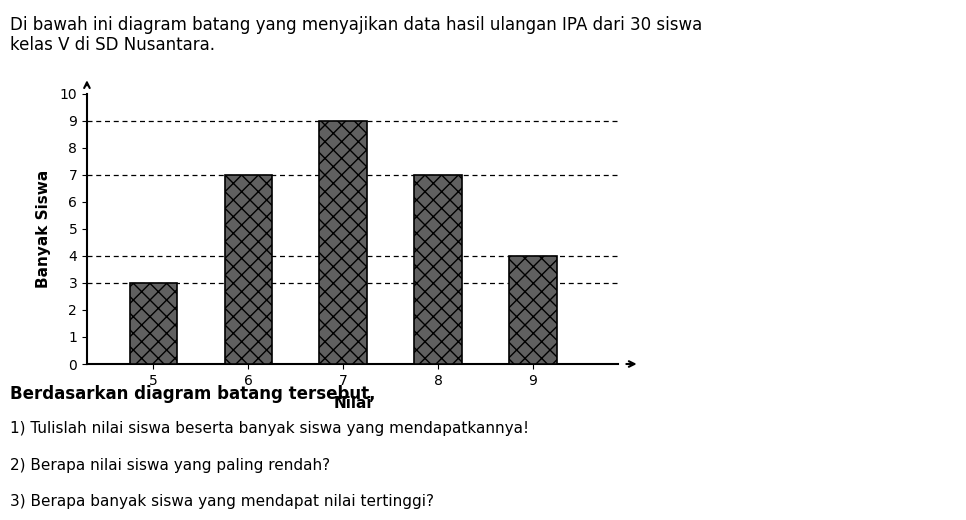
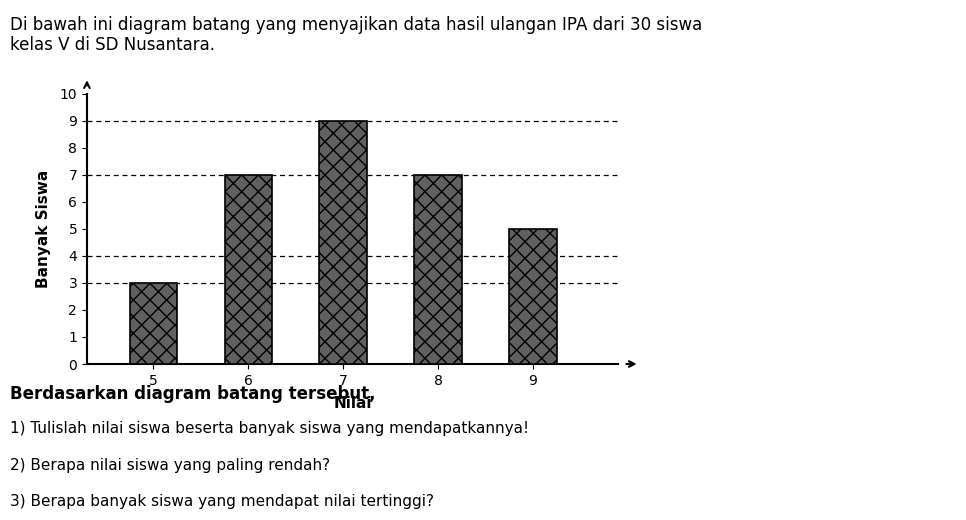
9: 4 -> 5
